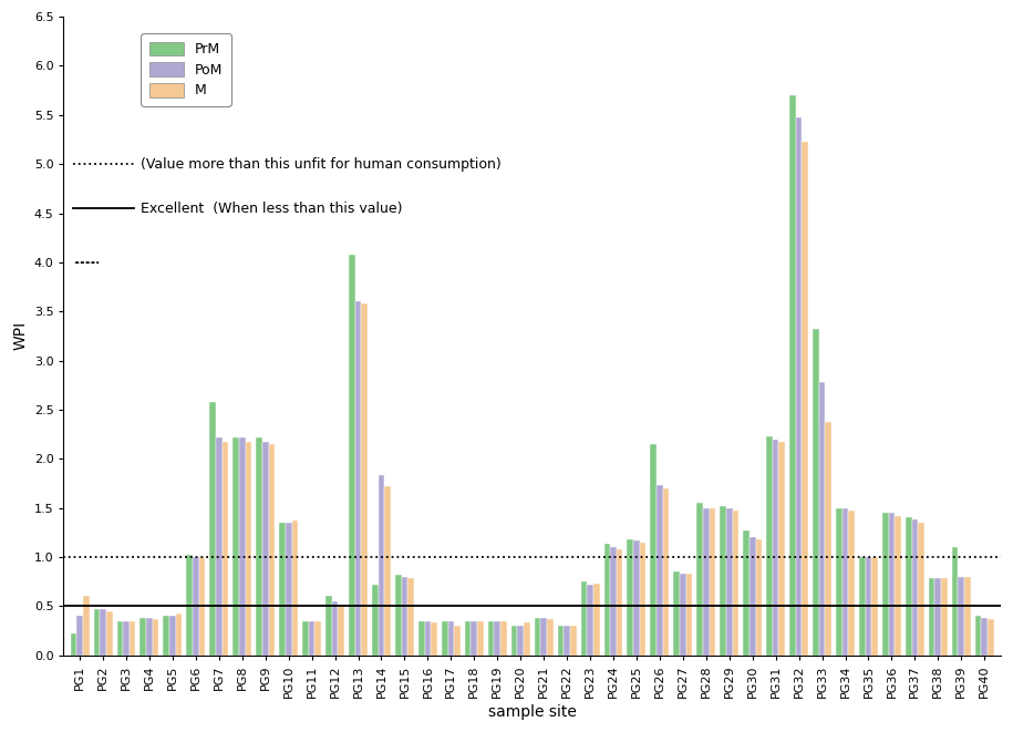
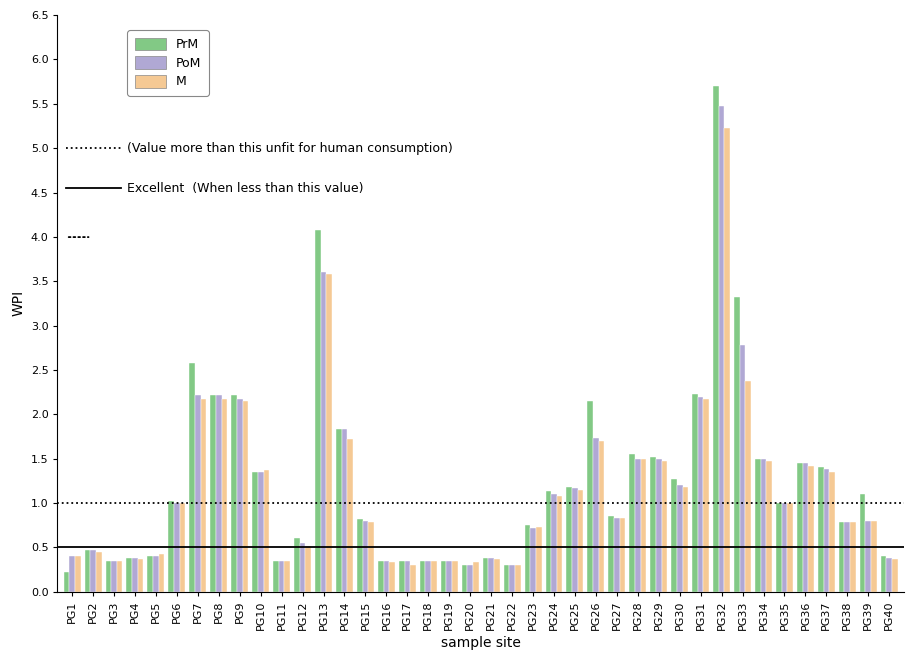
M/PG1: 0.60 -> 0.40
PrM/PG14: 0.72 -> 1.83
